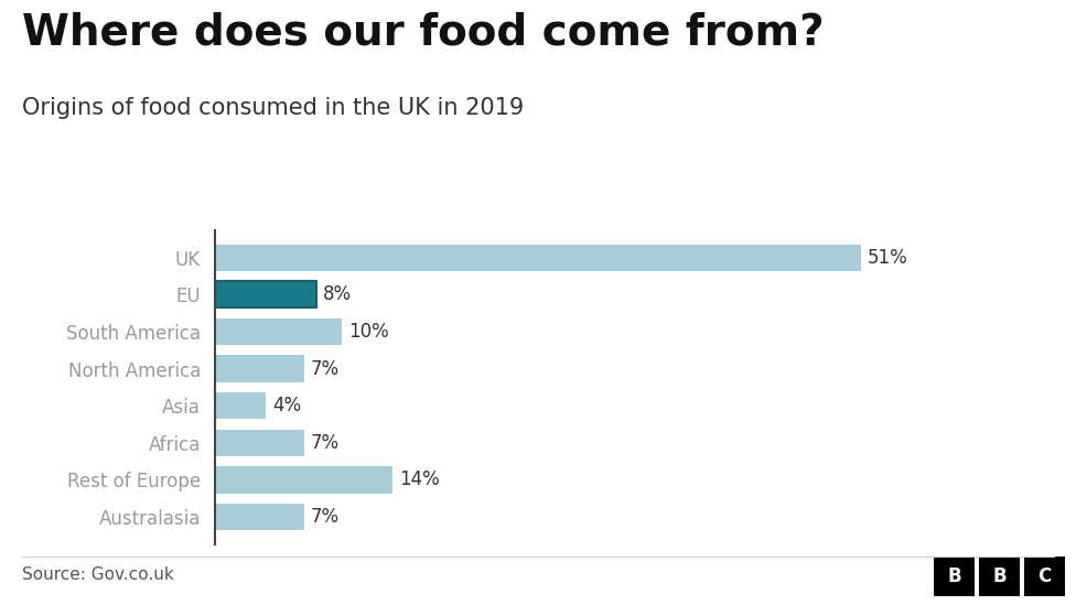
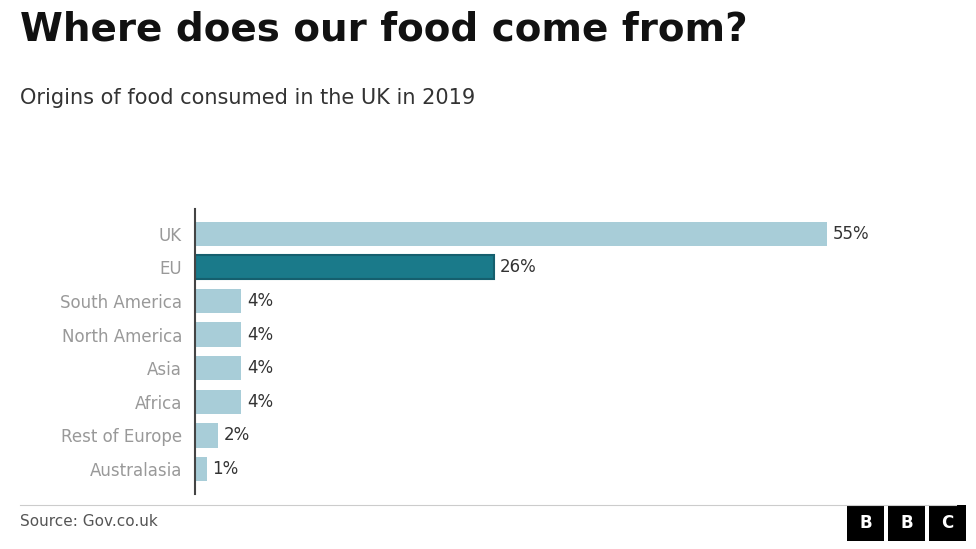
UK: 51% -> 55%
EU: 8% -> 26%
South America: 10% -> 4%
North America: 7% -> 4%
Africa: 7% -> 4%
Rest of Europe: 14% -> 2%
Australasia: 7% -> 1%
